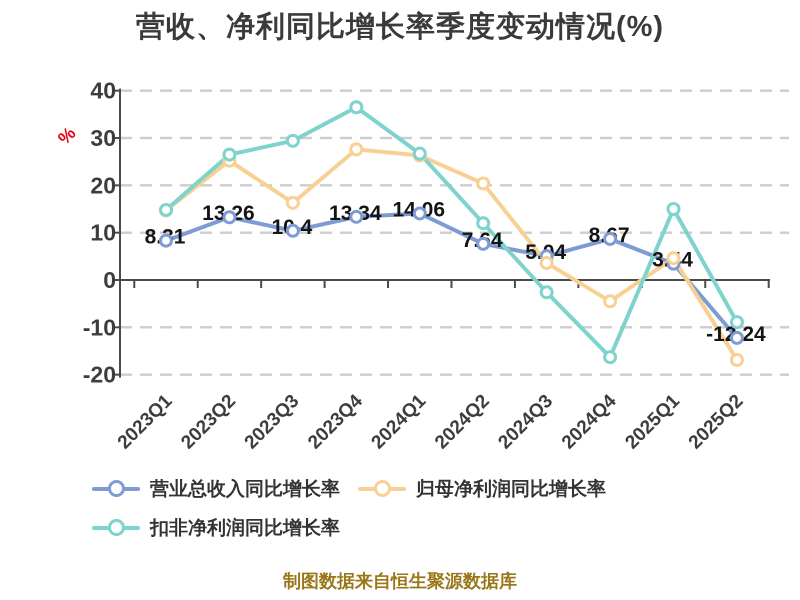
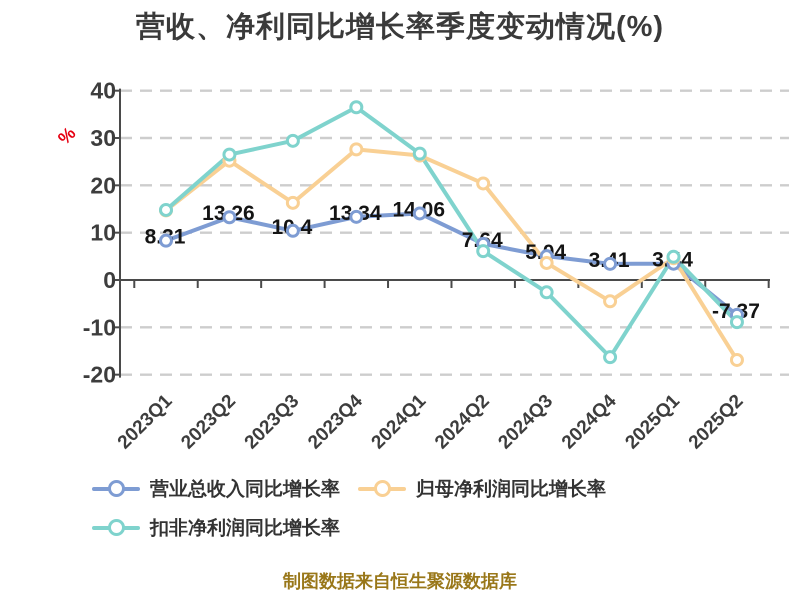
扣非净利润同比增长率/2024Q2: 12 -> 6
营业总收入同比增长率/2024Q4: 8.67 -> 3.41
扣非净利润同比增长率/2025Q1: 15 -> 5
营业总收入同比增长率/2025Q2: -12.24 -> -7.37
